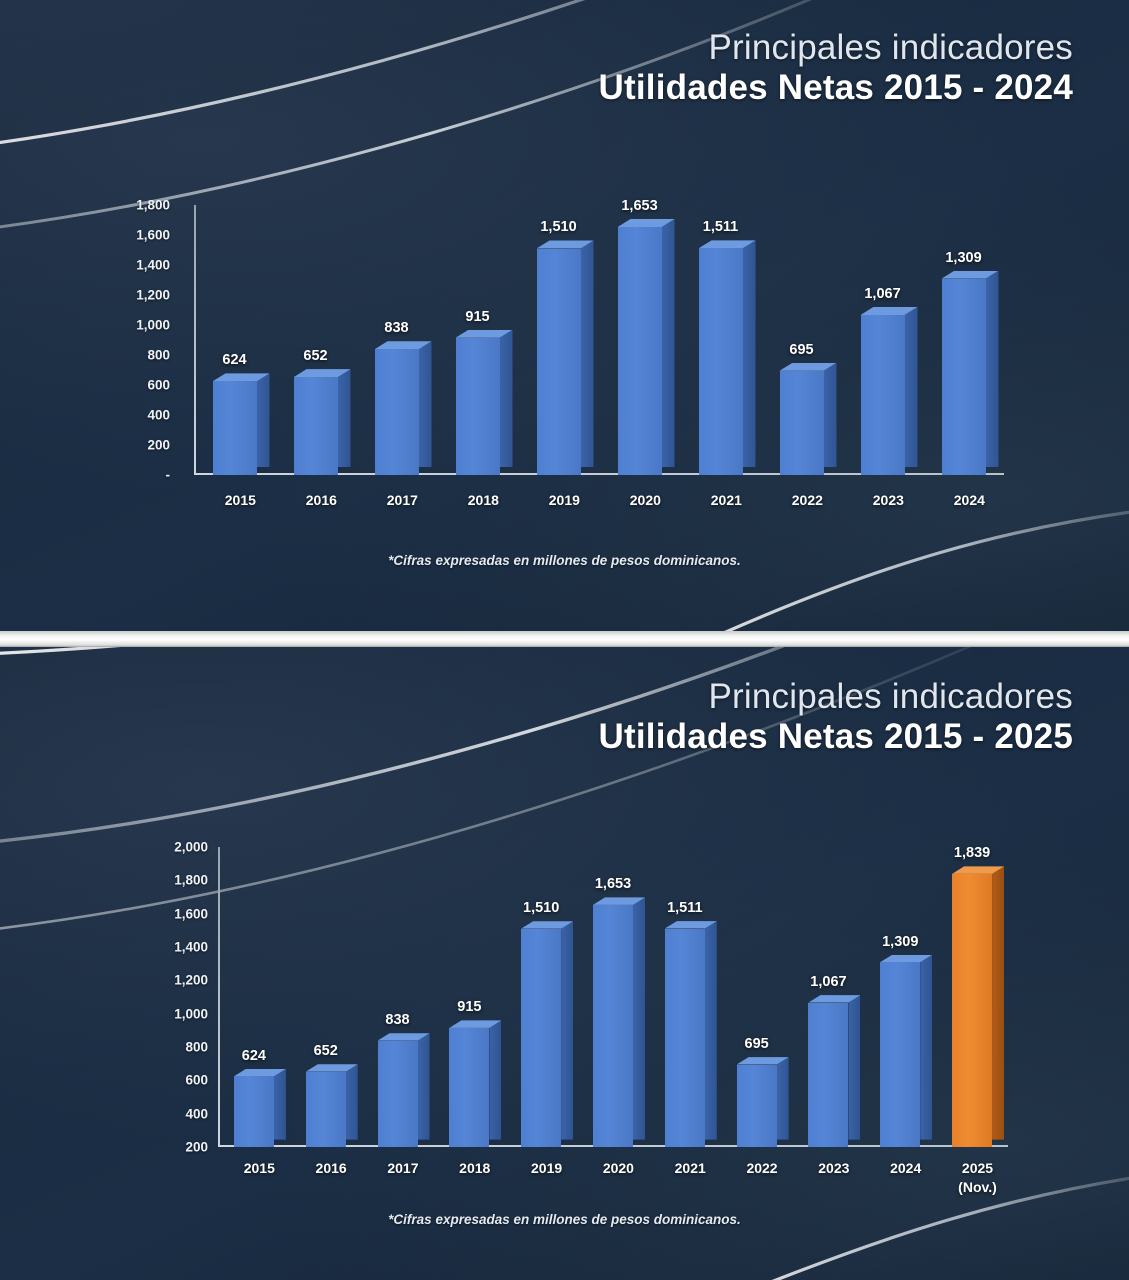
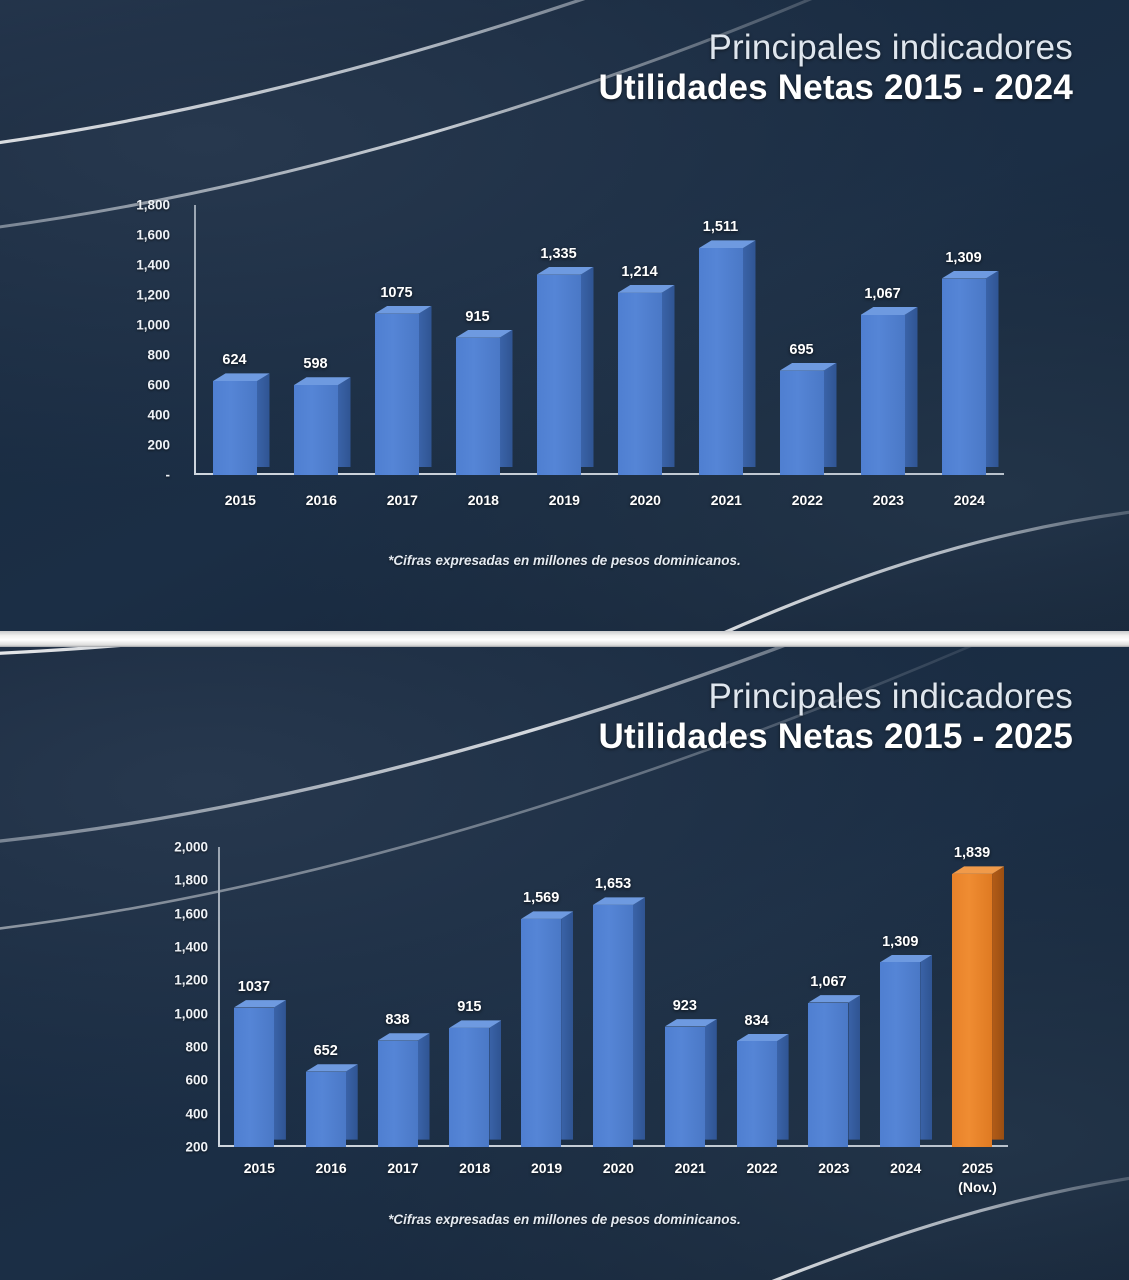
Utilidades Netas 2015 - 2024/2016: 652 -> 598
Utilidades Netas 2015 - 2024/2017: 838 -> 1075
Utilidades Netas 2015 - 2024/2019: 1,510 -> 1,335
Utilidades Netas 2015 - 2024/2020: 1,653 -> 1,214
Utilidades Netas 2015 - 2025/2015: 624 -> 1037
Utilidades Netas 2015 - 2025/2019: 1,510 -> 1,569
Utilidades Netas 2015 - 2025/2021: 1,511 -> 923
Utilidades Netas 2015 - 2025/2022: 695 -> 834
